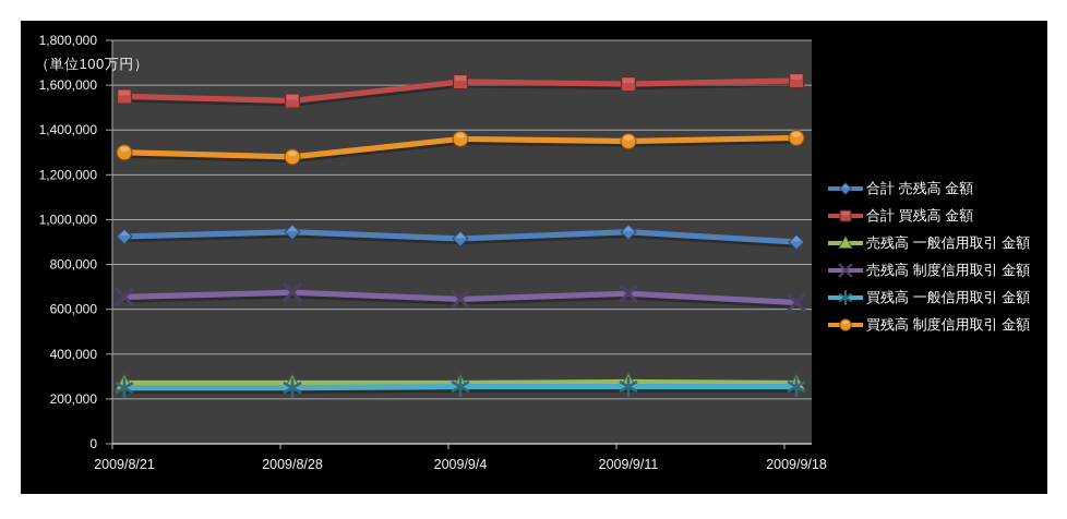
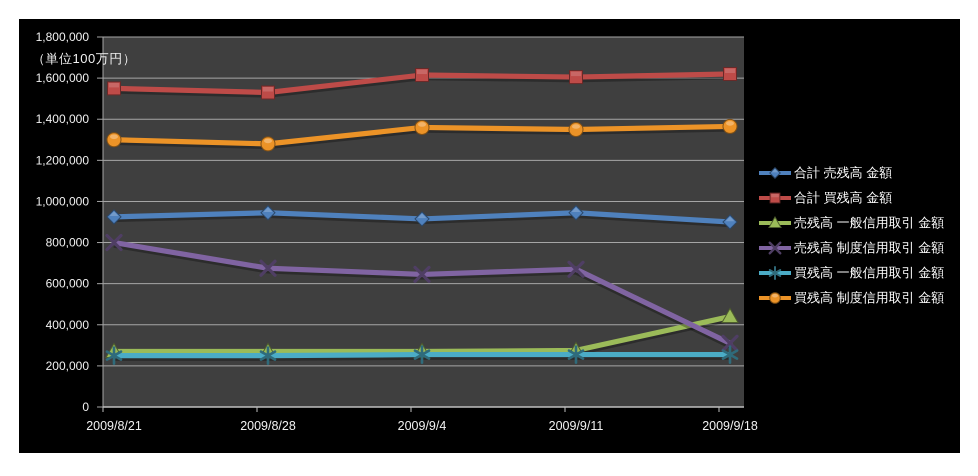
売残高 制度信用取引 金額/2009/8/21: 660000 -> 800000
売残高 一般信用取引 金額/2009/9/18: 270000 -> 440000
売残高 制度信用取引 金額/2009/9/18: 630000 -> 310000
